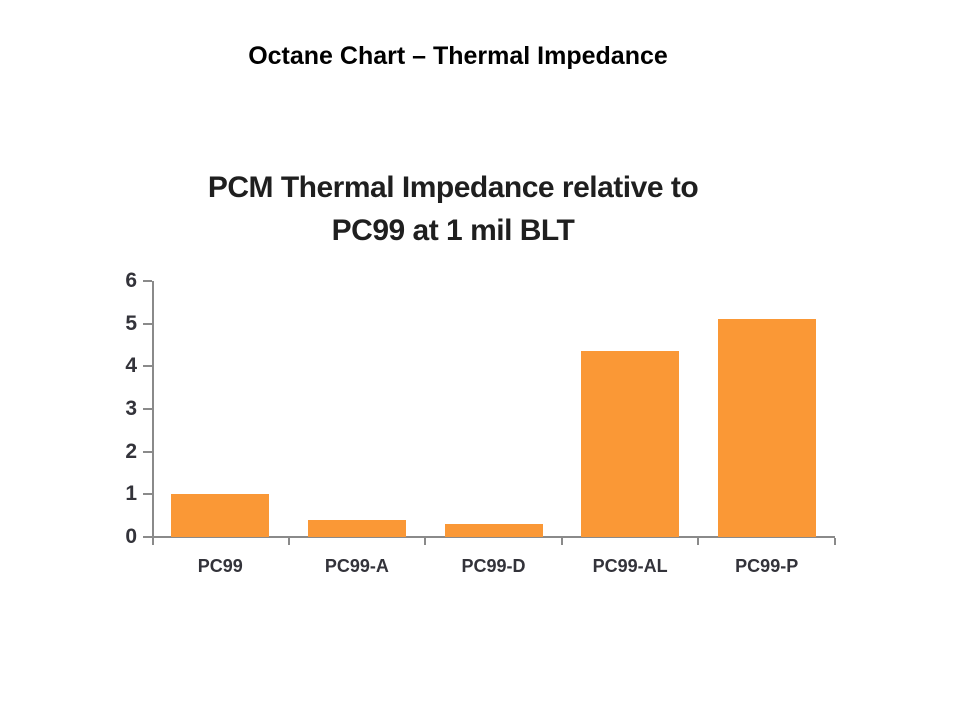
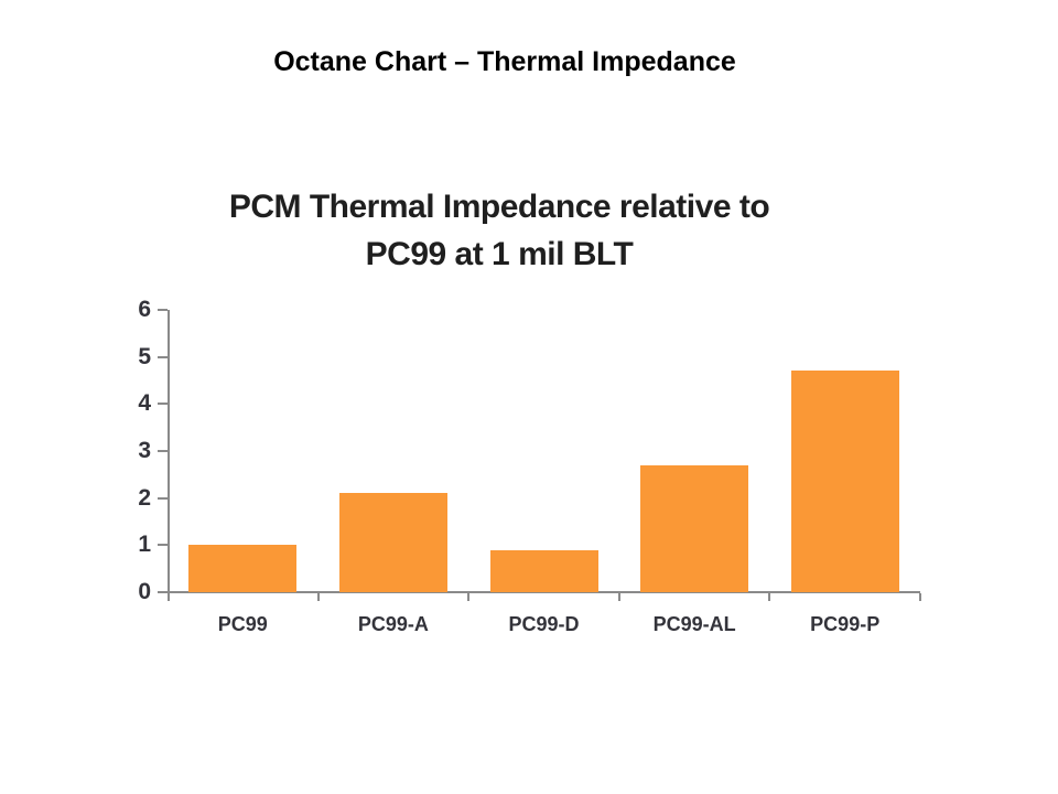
PC99-A: 0.4 -> 2.1
PC99-D: 0.3 -> 0.9
PC99-AL: 4.3 -> 2.7
PC99-P: 5.1 -> 4.7
